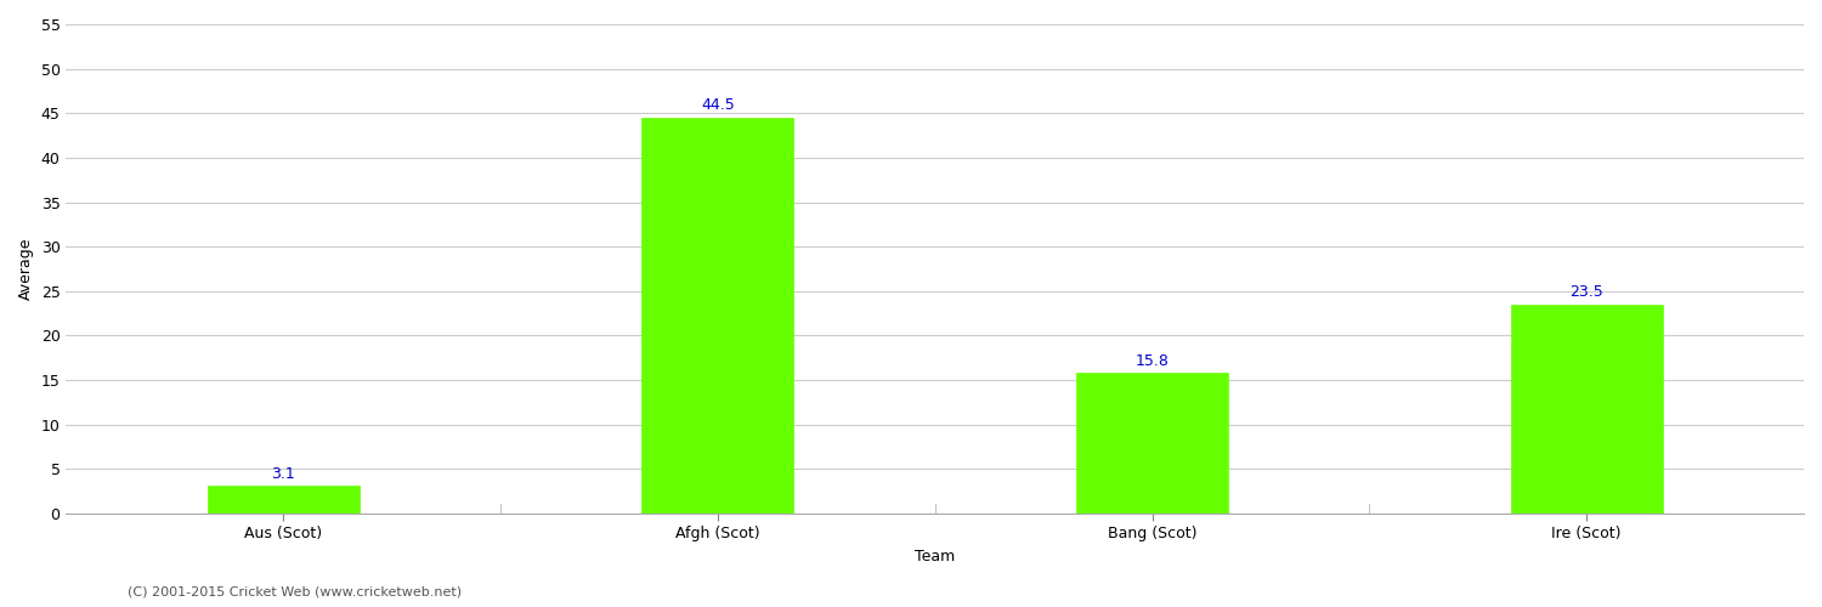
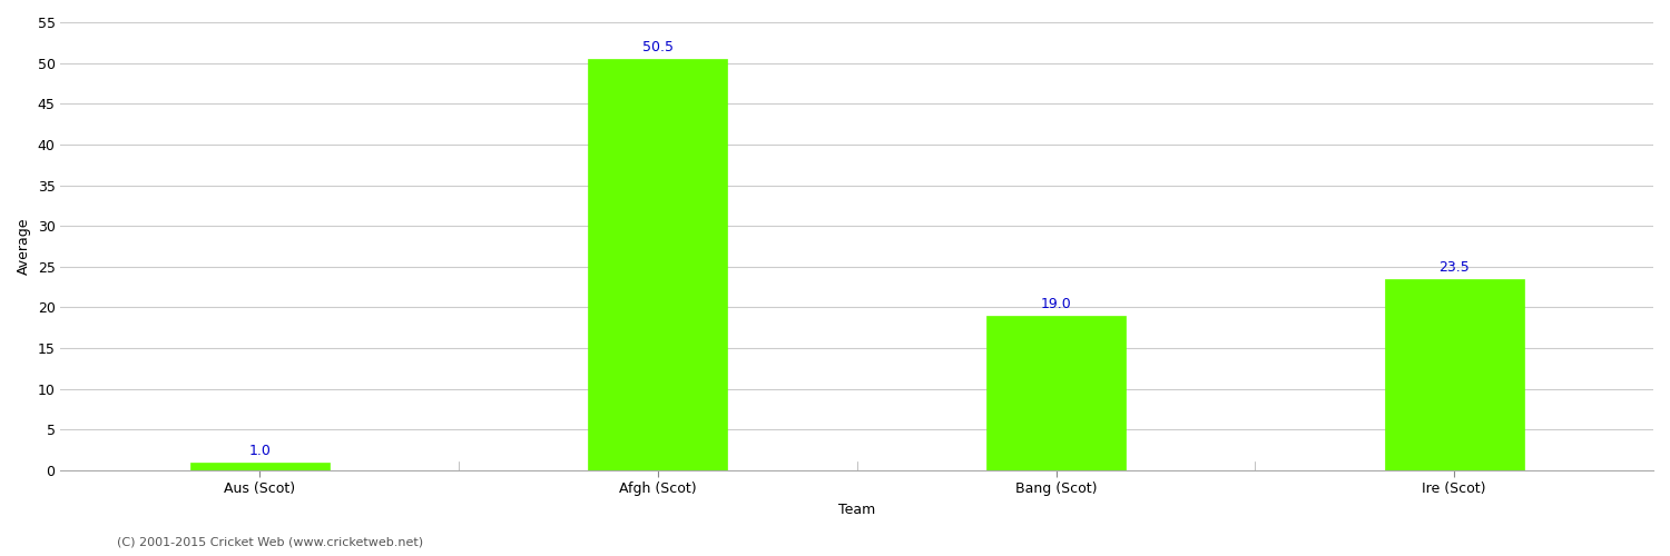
Aus (Scot): 3.1 -> 1.0
Afgh (Scot): 44.5 -> 50.5
Bang (Scot): 15.8 -> 19.0
